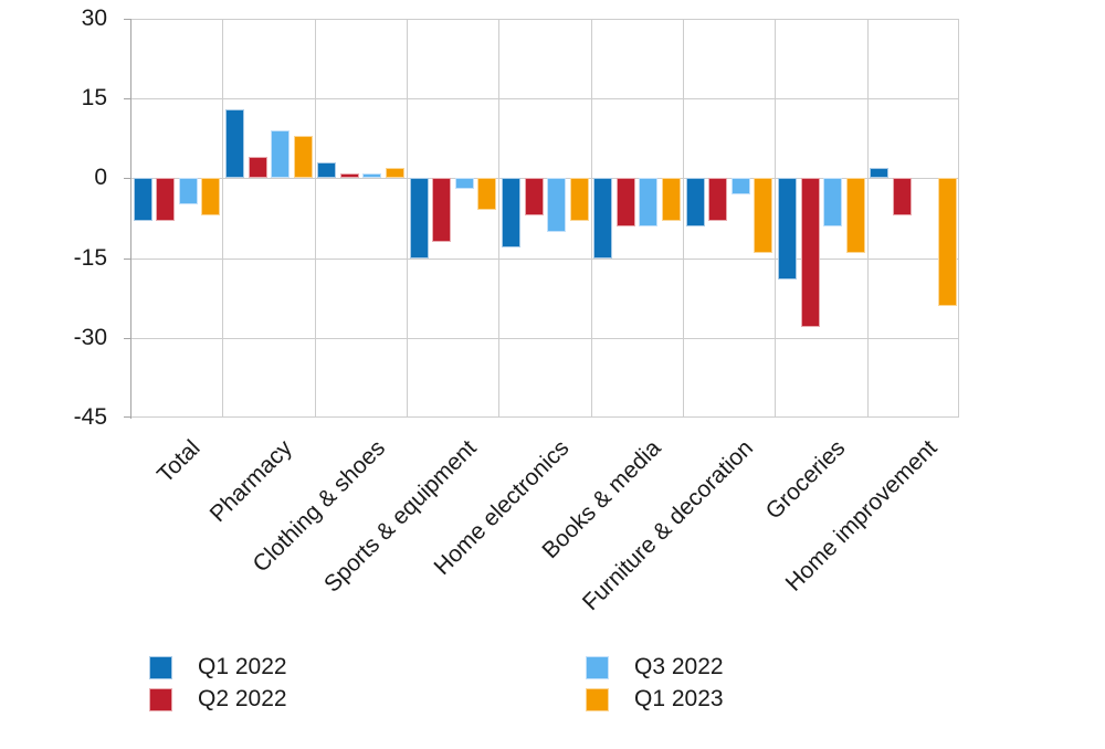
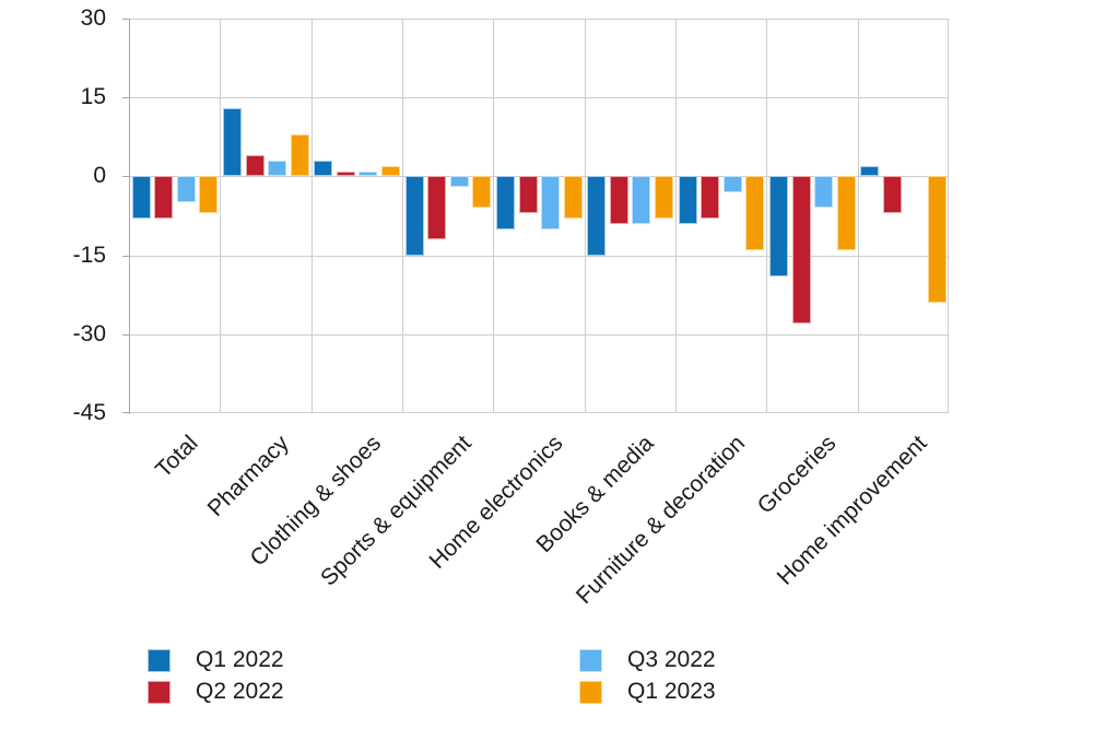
Q3 2022/Pharmacy: 9 -> 3
Q1 2022/Home electronics: -13 -> -10
Q3 2022/Groceries: -9 -> -6
